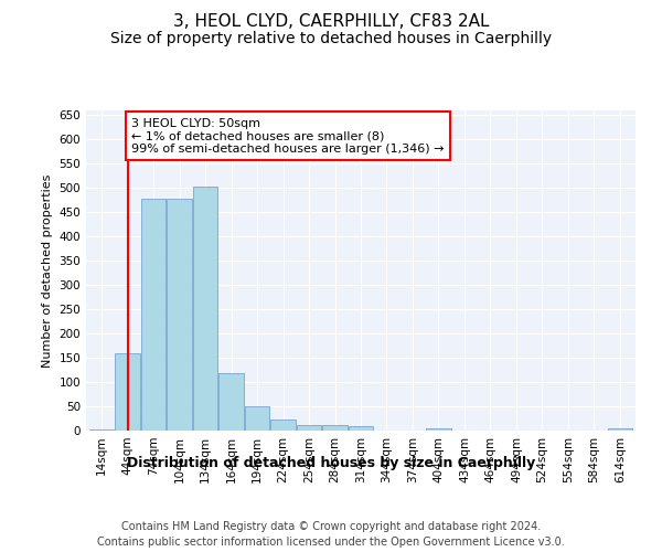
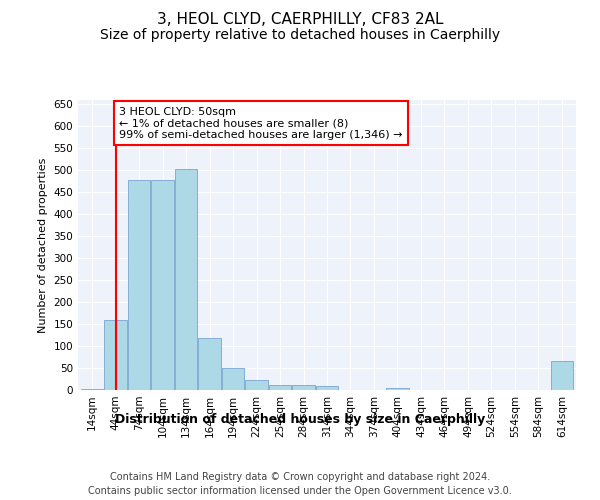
614sqm: 5 -> 65
